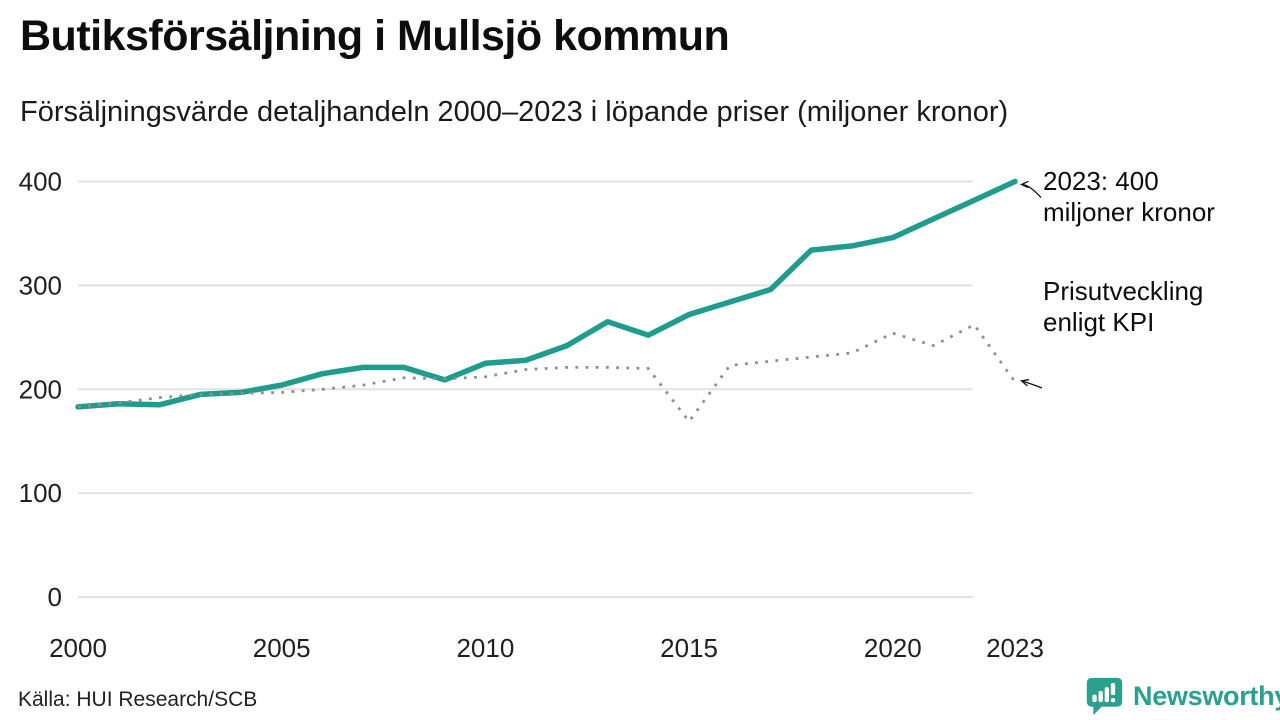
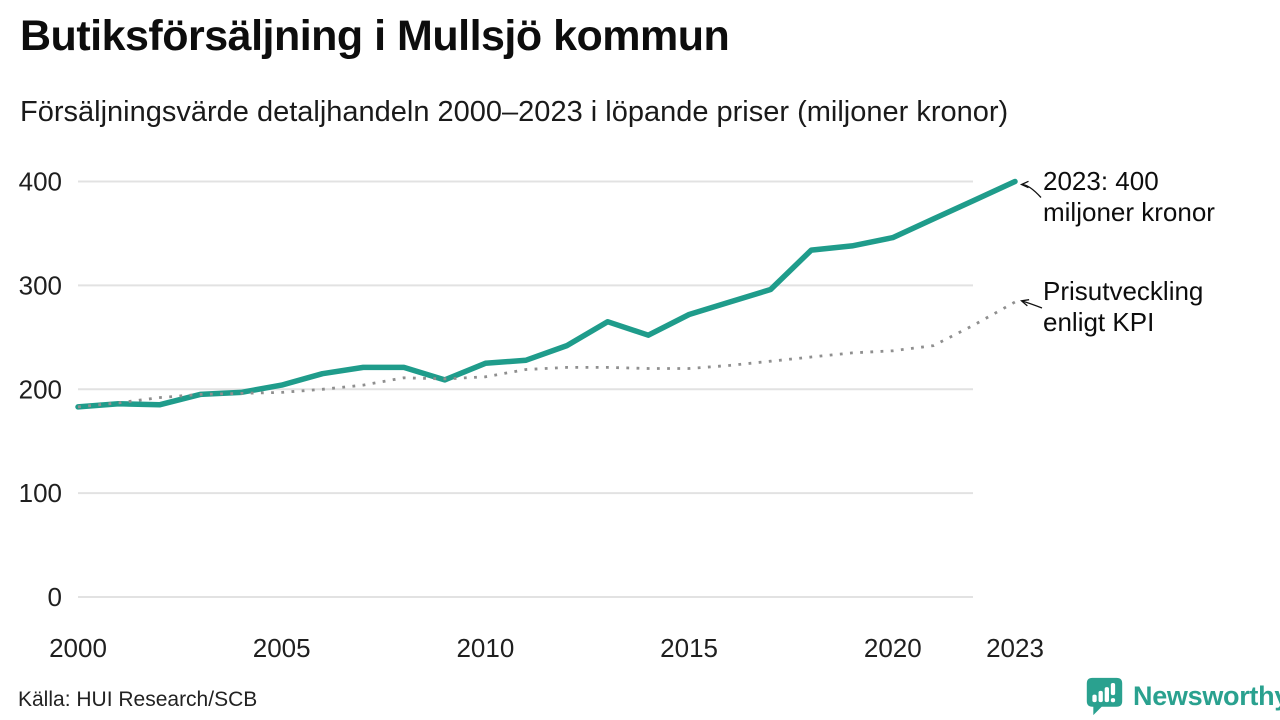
Prisutveckling enligt KPI/2015: 169 -> 220
Prisutveckling enligt KPI/2020: 254 -> 237
Prisutveckling enligt KPI/2023: 207 -> 284
